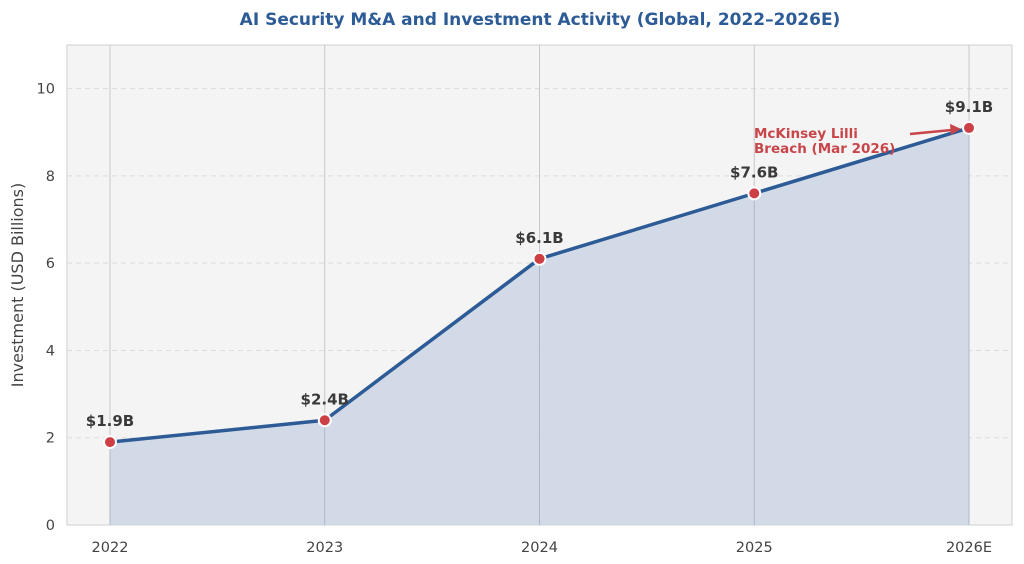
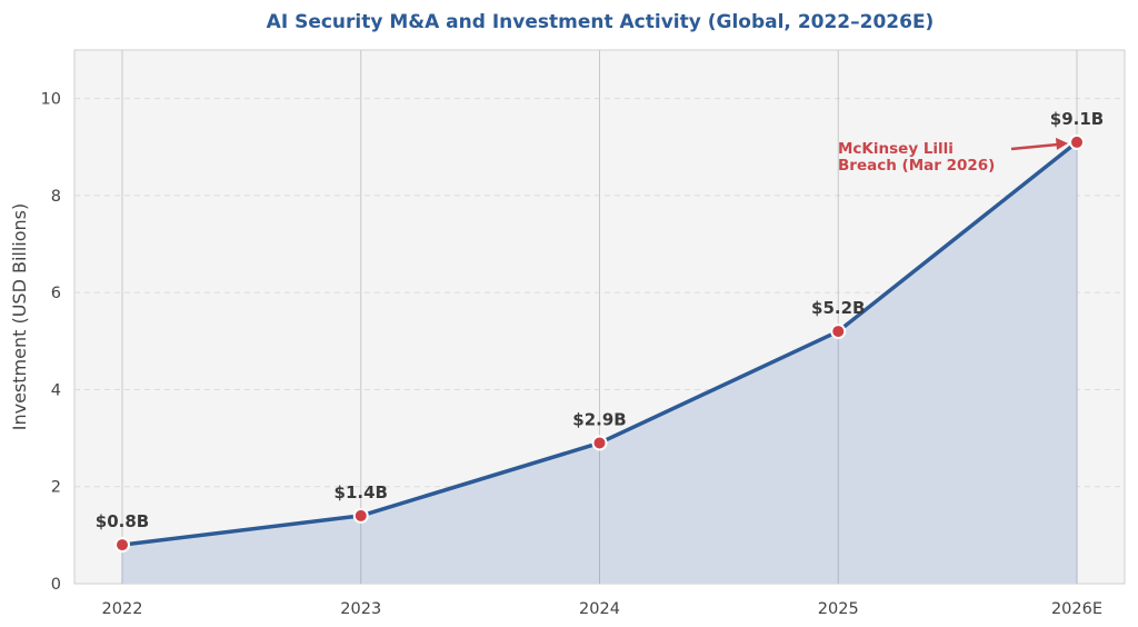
2022: $1.9B -> $0.8B
2023: $2.4B -> $1.4B
2024: $6.1B -> $2.9B
2025: $7.6B -> $5.2B
